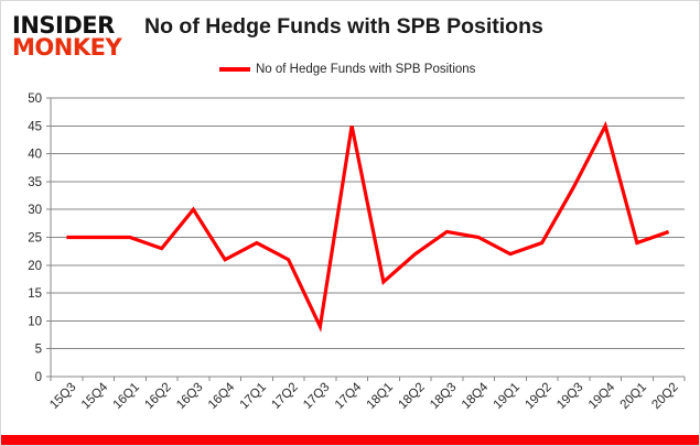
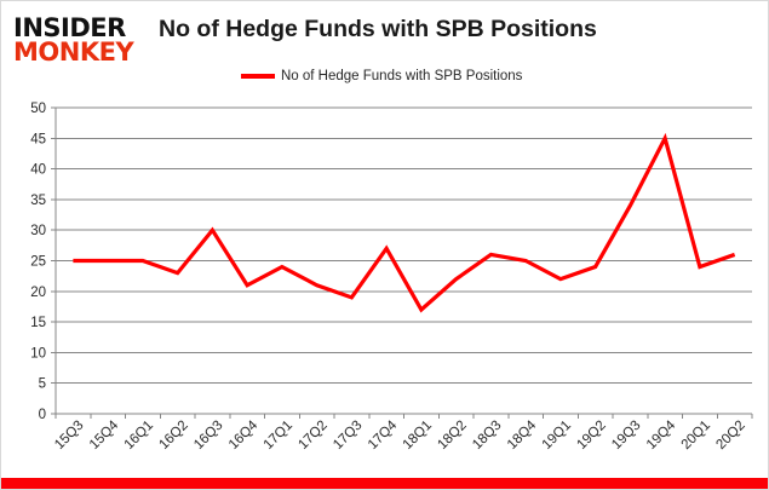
17Q3: 9 -> 19
17Q4: 45 -> 27
